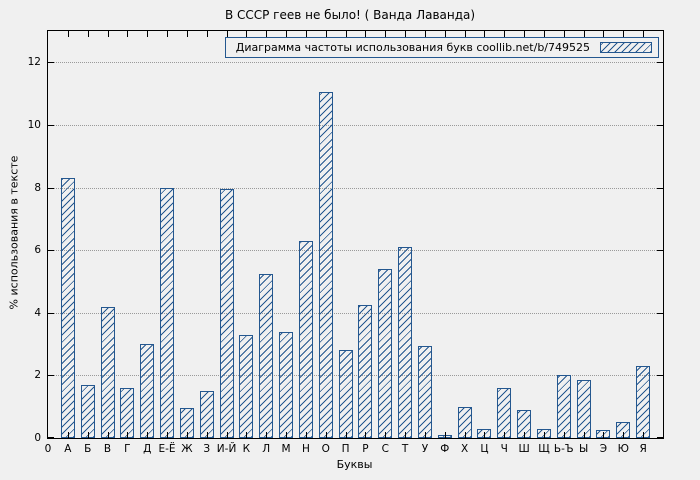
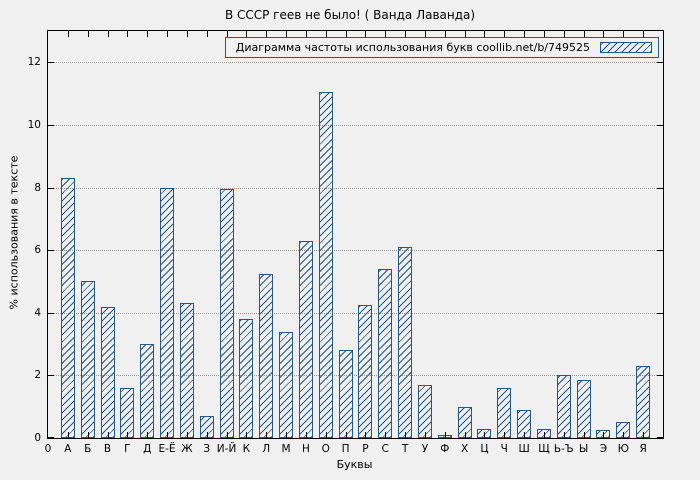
Б: 1.7 -> 5.0
Ж: 0.9 -> 4.3
З: 1.5 -> 0.7
К: 3.3 -> 3.8
У: 3.0 -> 1.7
